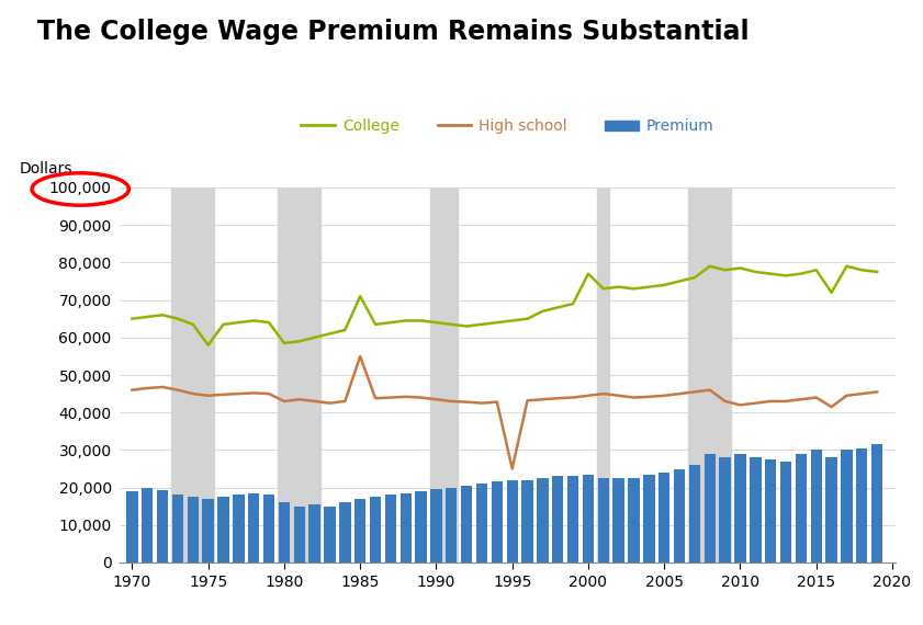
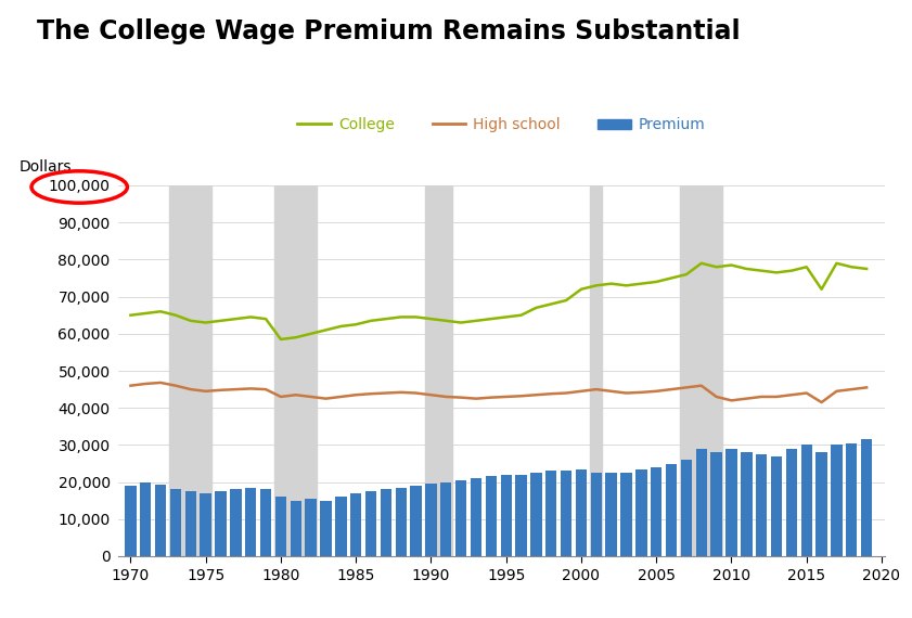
College/1975: 58,000 -> 63,000
College/1985: 71,000 -> 62,500
High school/1985: 55,000 -> 43,500
High school/1995: 25,000 -> 43,000
College/2000: 77,000 -> 72,000
